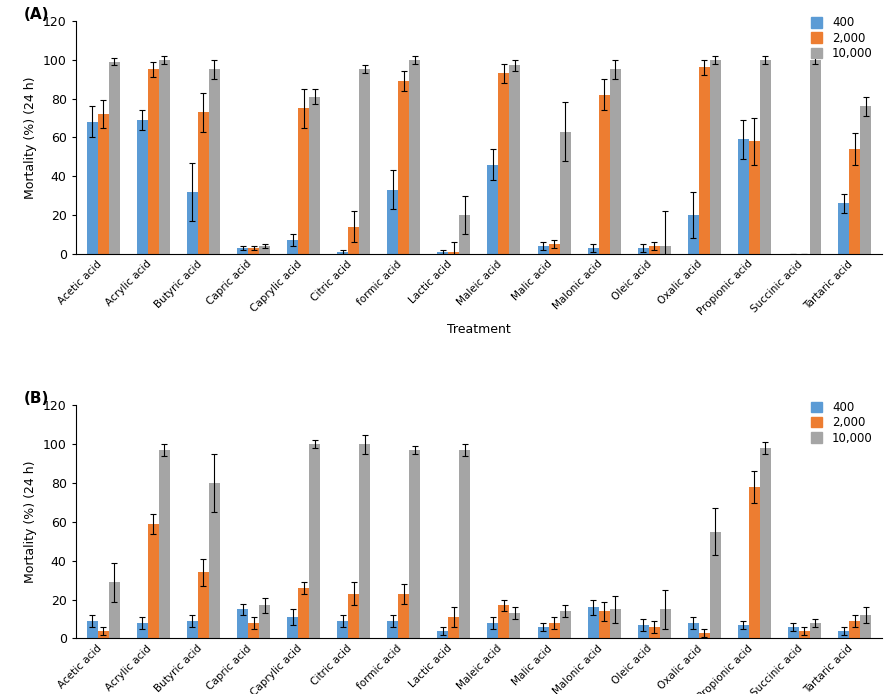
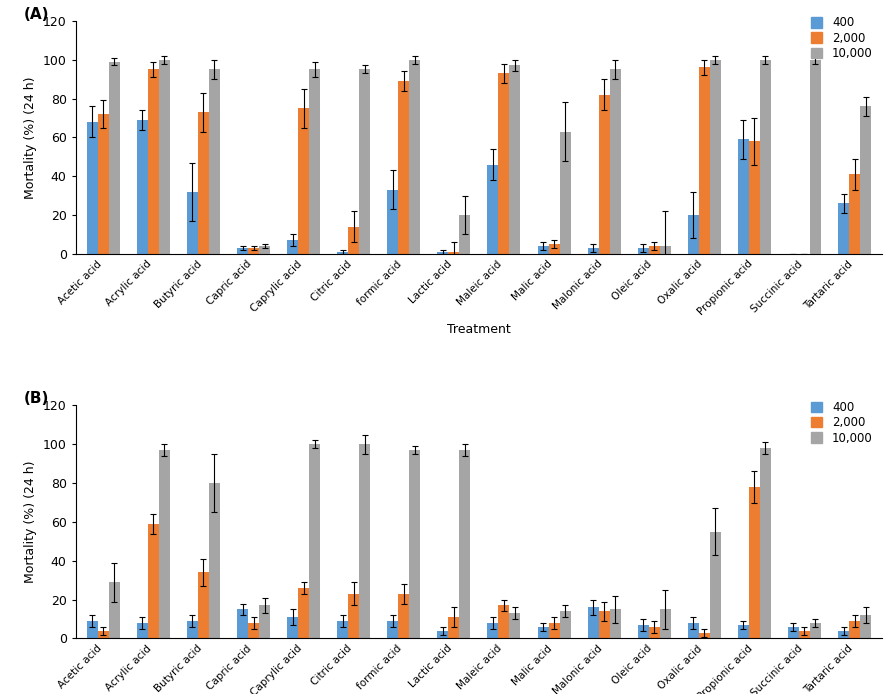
10,000/Caprylic acid: 81 -> 95
2,000/Tartaric acid: 54 -> 41
